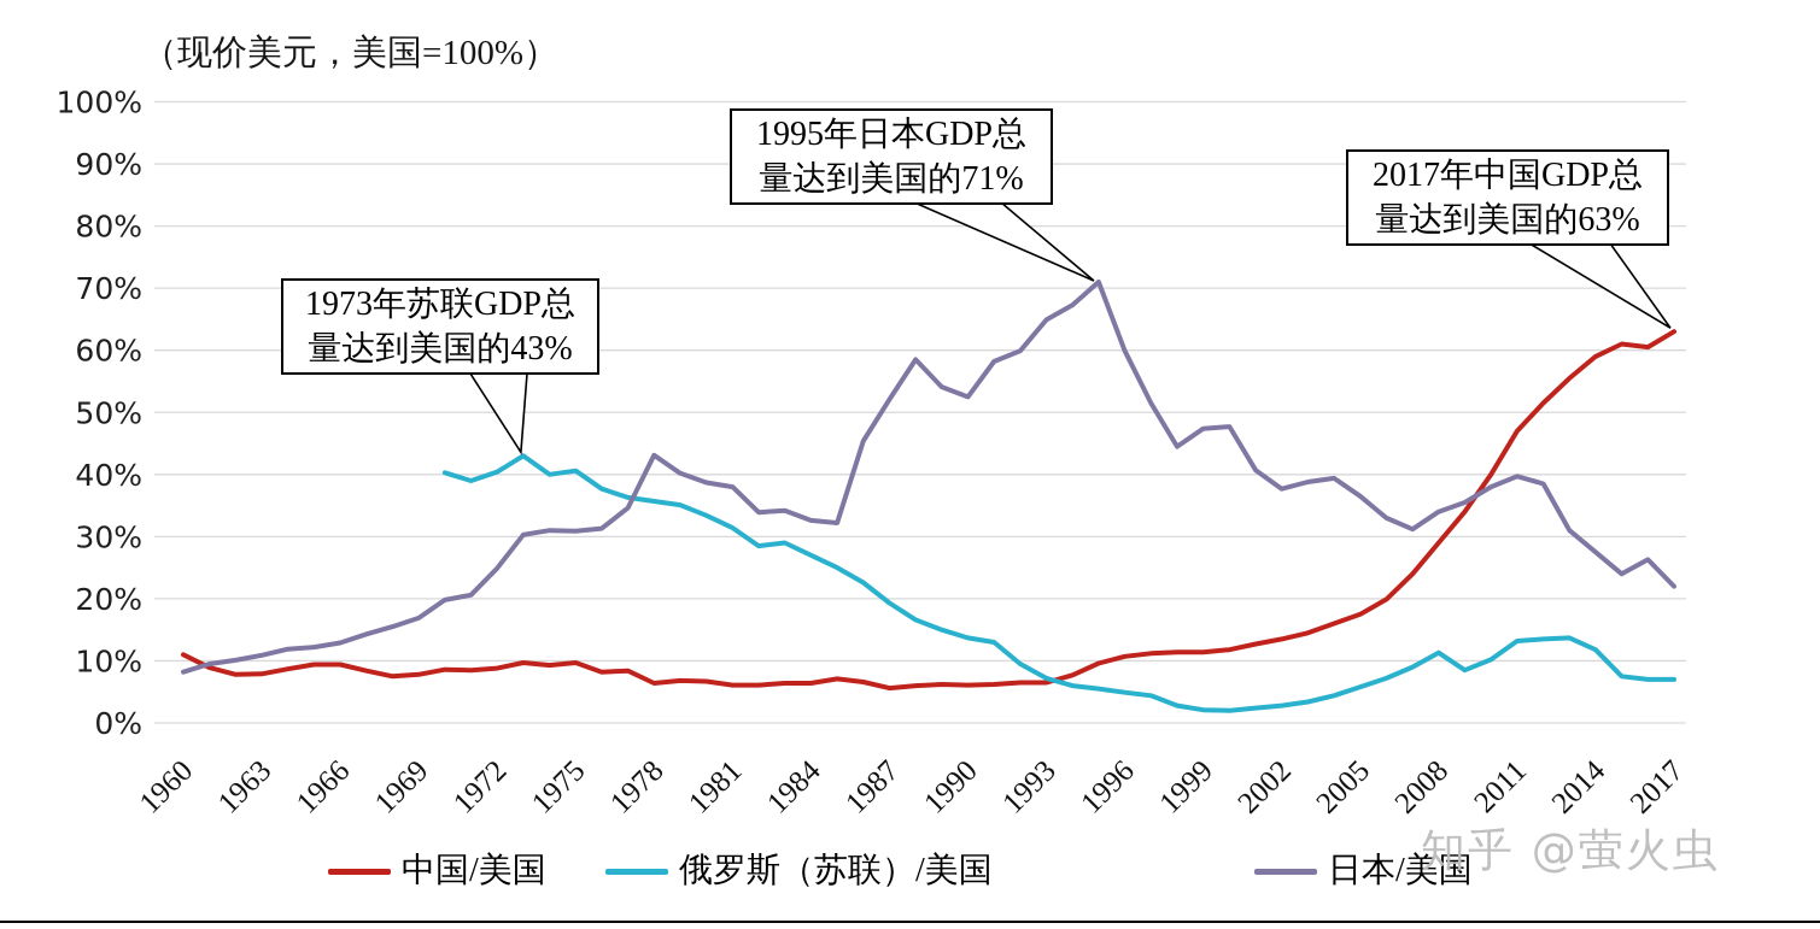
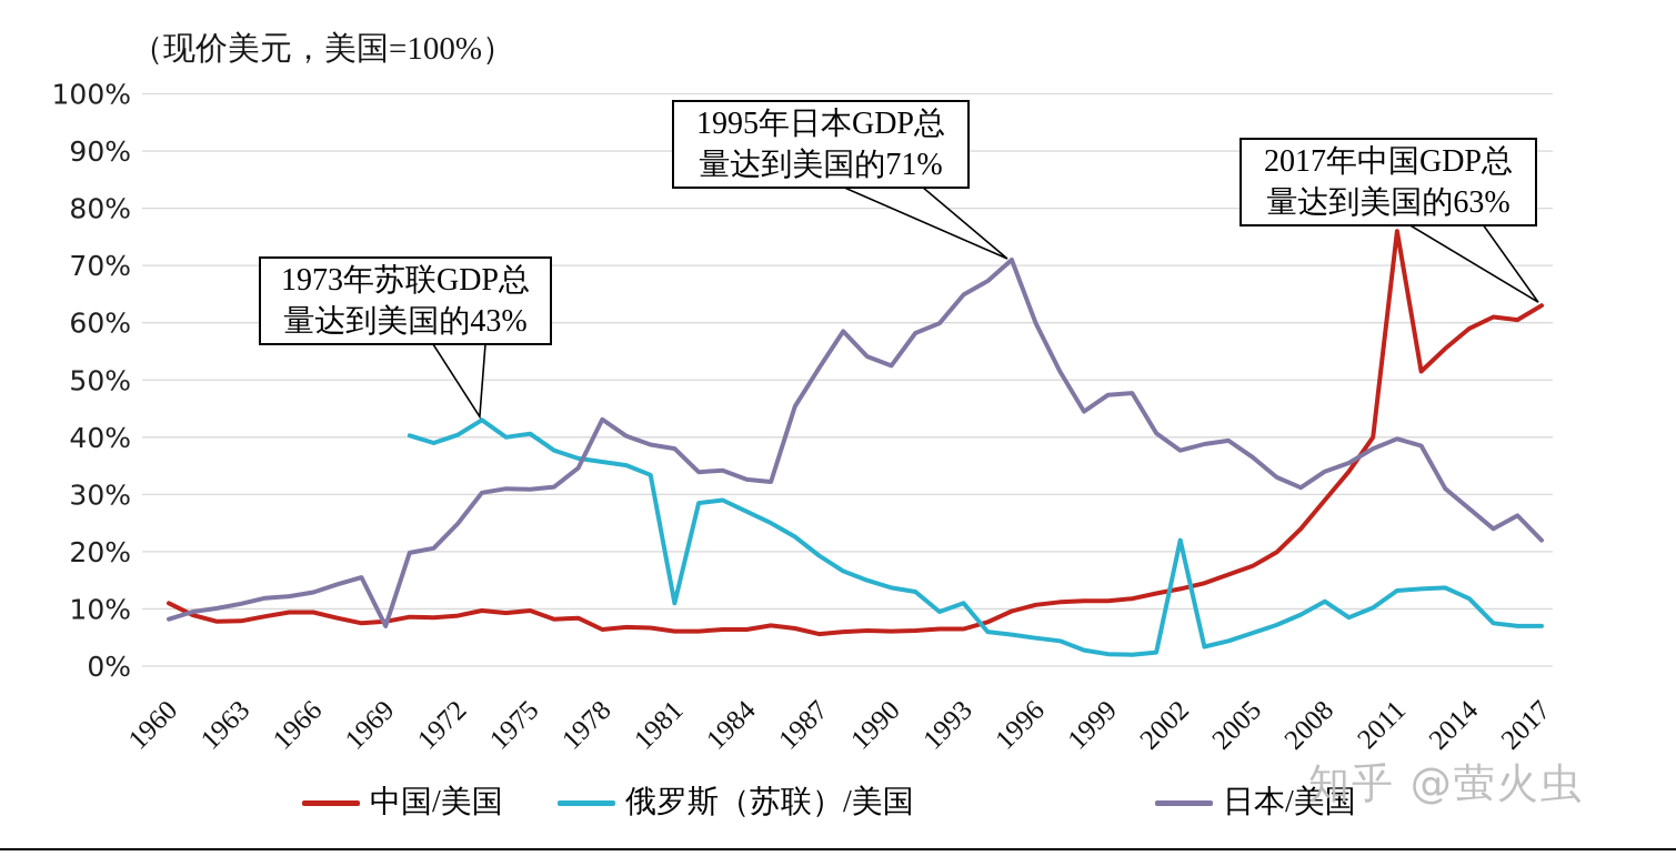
日本/美国/1969: 17% -> 7%
俄罗斯（苏联）/美国/1981: 31% -> 11%
俄罗斯（苏联）/美国/1993: 7% -> 11%
俄罗斯（苏联）/美国/2002: 3% -> 22%
中国/美国/2011: 47% -> 76%
